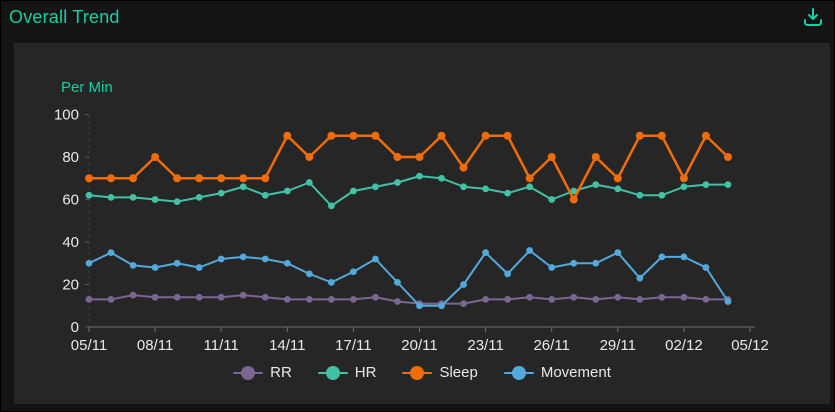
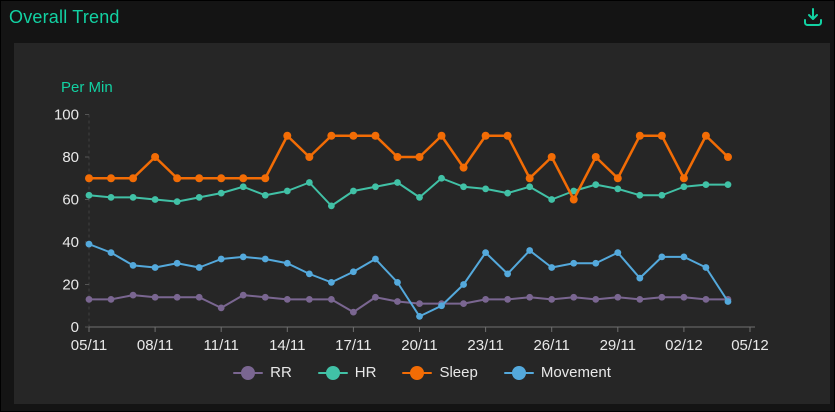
Movement/05/11: 30 -> 39
RR/11/11: 14 -> 9
RR/17/11: 13 -> 7
HR/20/11: 71 -> 61
Movement/20/11: 10 -> 5
